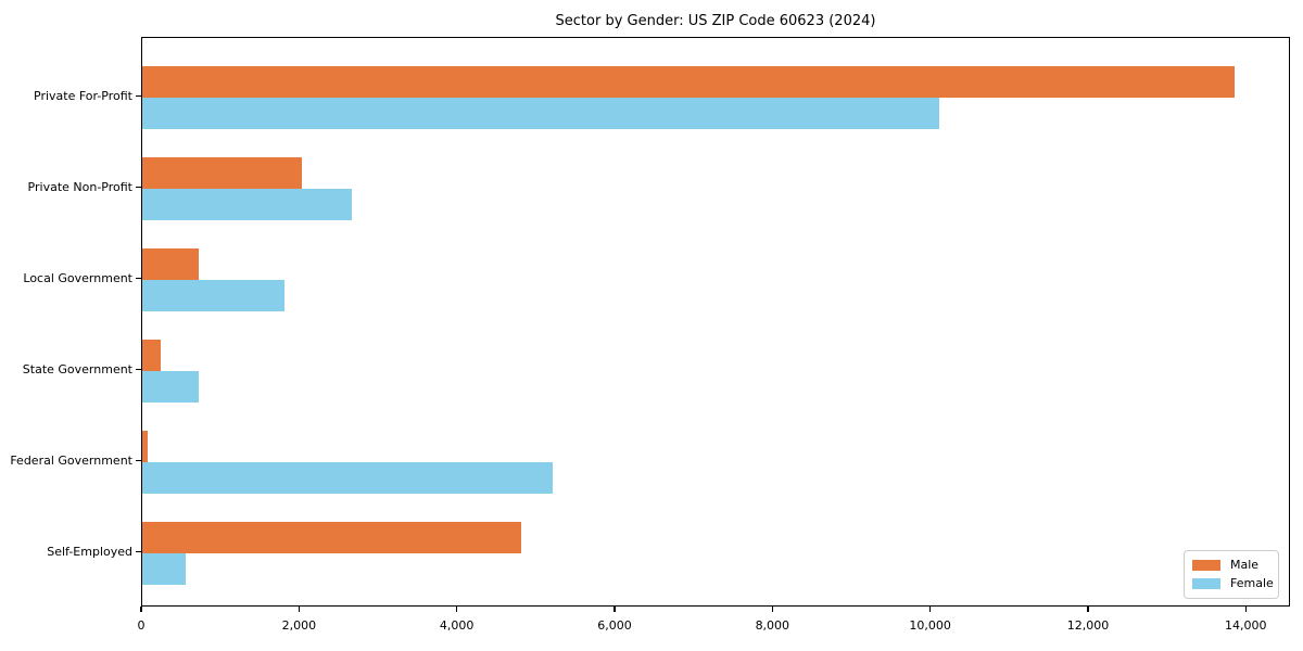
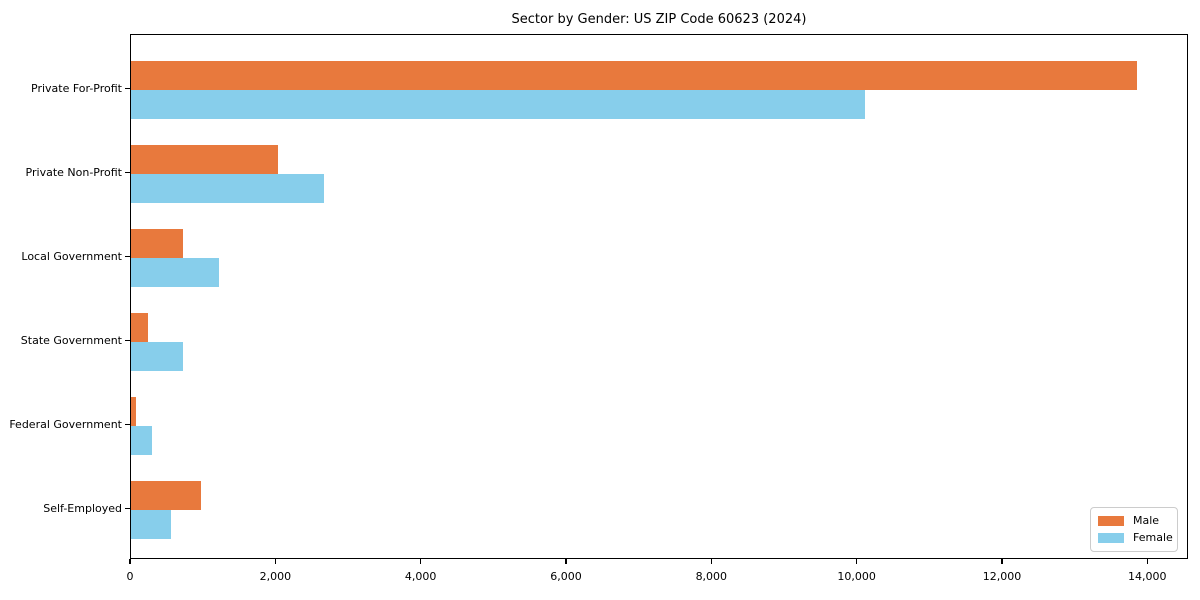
Female/Local Government: 1800 -> 1200
Female/Federal Government: 5200 -> 300
Male/Self-Employed: 4800 -> 1000
